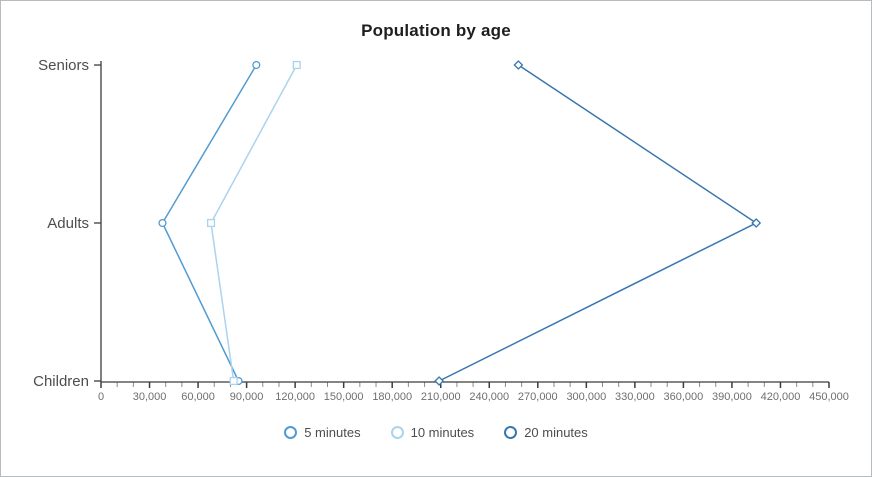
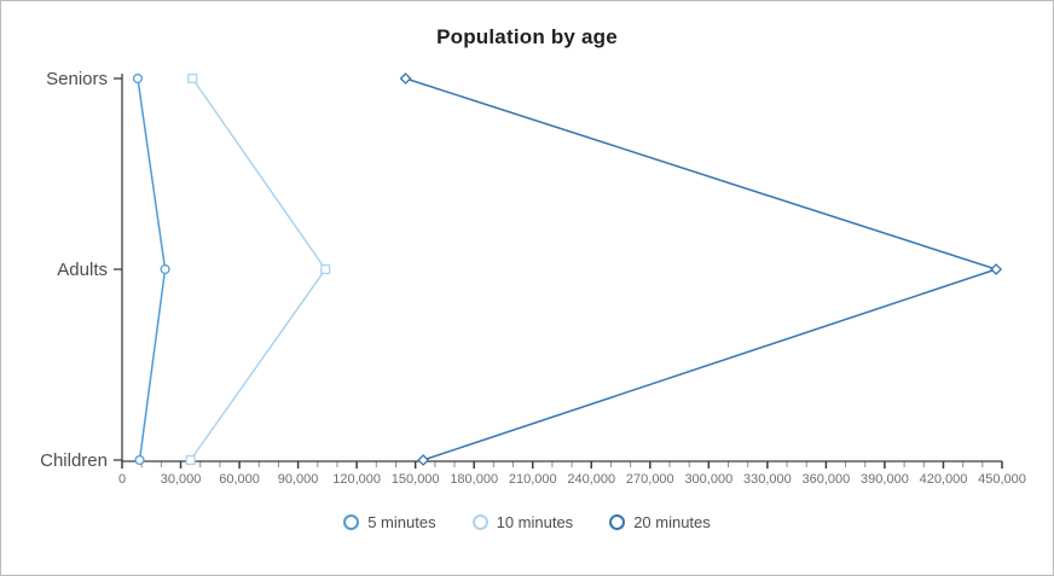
5 minutes/Seniors: 96000 -> 8000
10 minutes/Seniors: 121000 -> 36000
20 minutes/Seniors: 258000 -> 145000
5 minutes/Adults: 38000 -> 22000
10 minutes/Adults: 68000 -> 104000
20 minutes/Adults: 405000 -> 447000
5 minutes/Children: 85000 -> 9000
10 minutes/Children: 82000 -> 35000
20 minutes/Children: 209000 -> 154000
